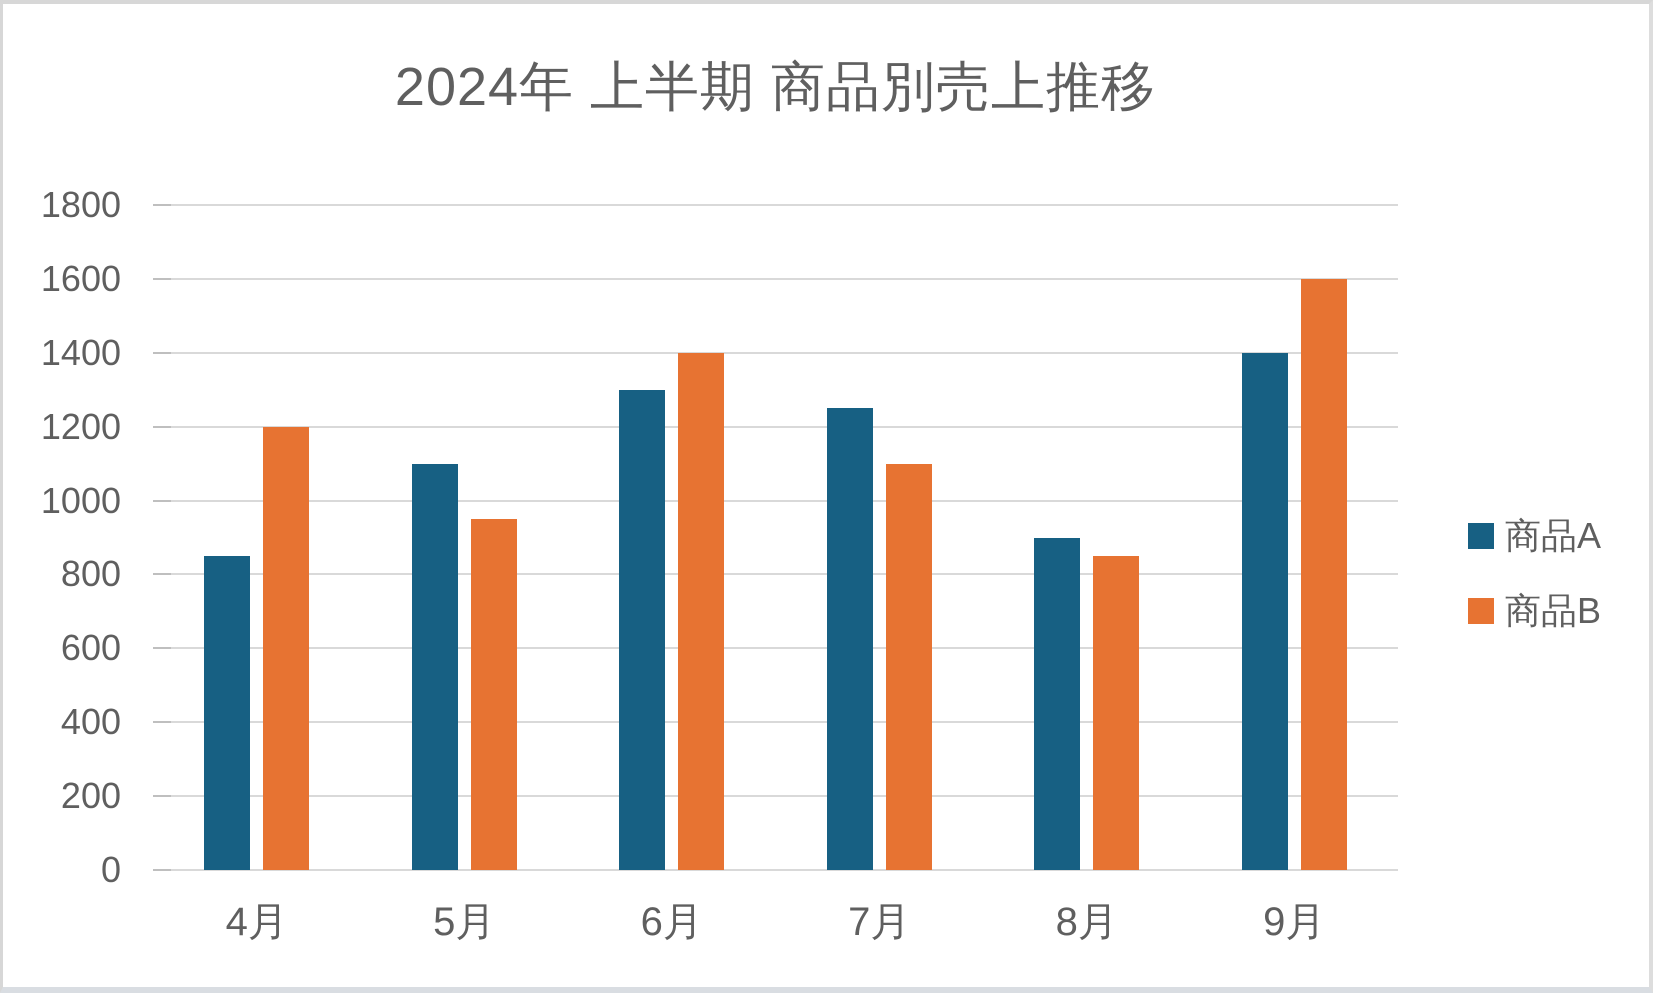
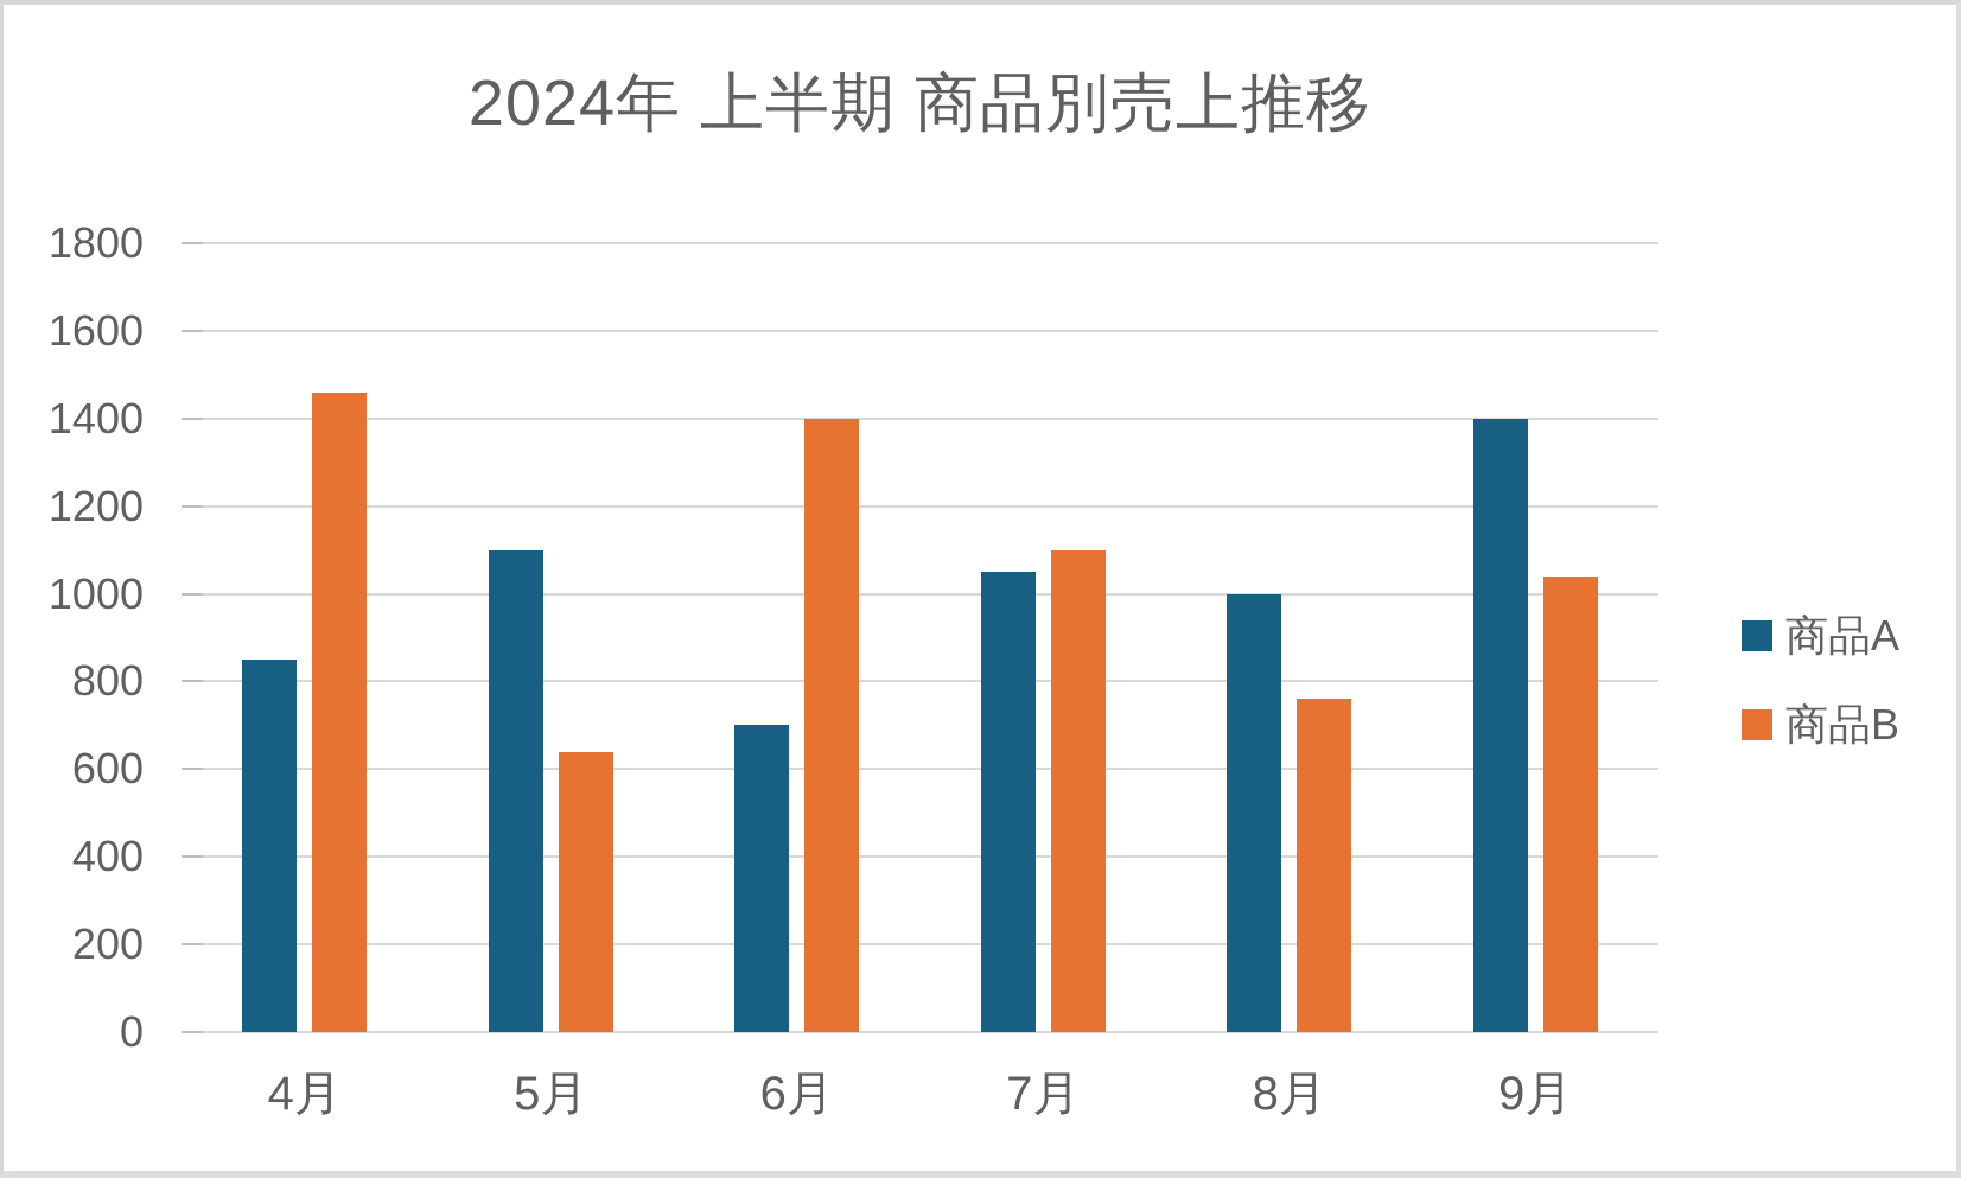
商品B/4月: 1200 -> 1460
商品B/5月: 950 -> 640
商品A/6月: 1300 -> 700
商品A/7月: 1250 -> 1050
商品A/8月: 900 -> 1000
商品B/8月: 850 -> 760
商品B/9月: 1600 -> 1040
